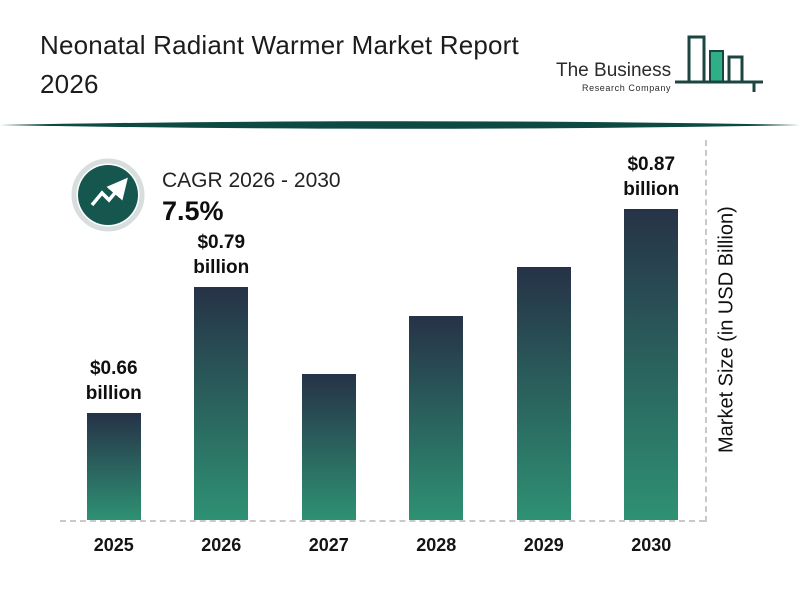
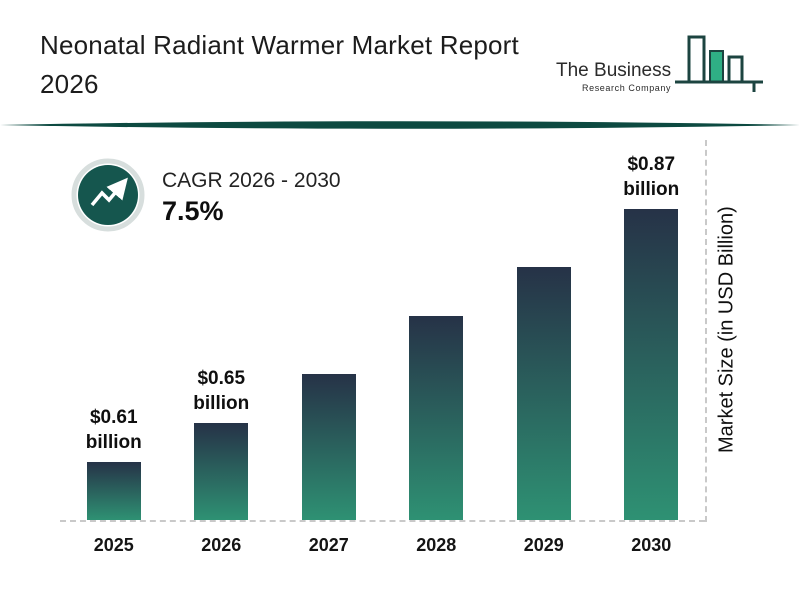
2025: $0.66 -> $0.61
2026: $0.79 -> $0.65
